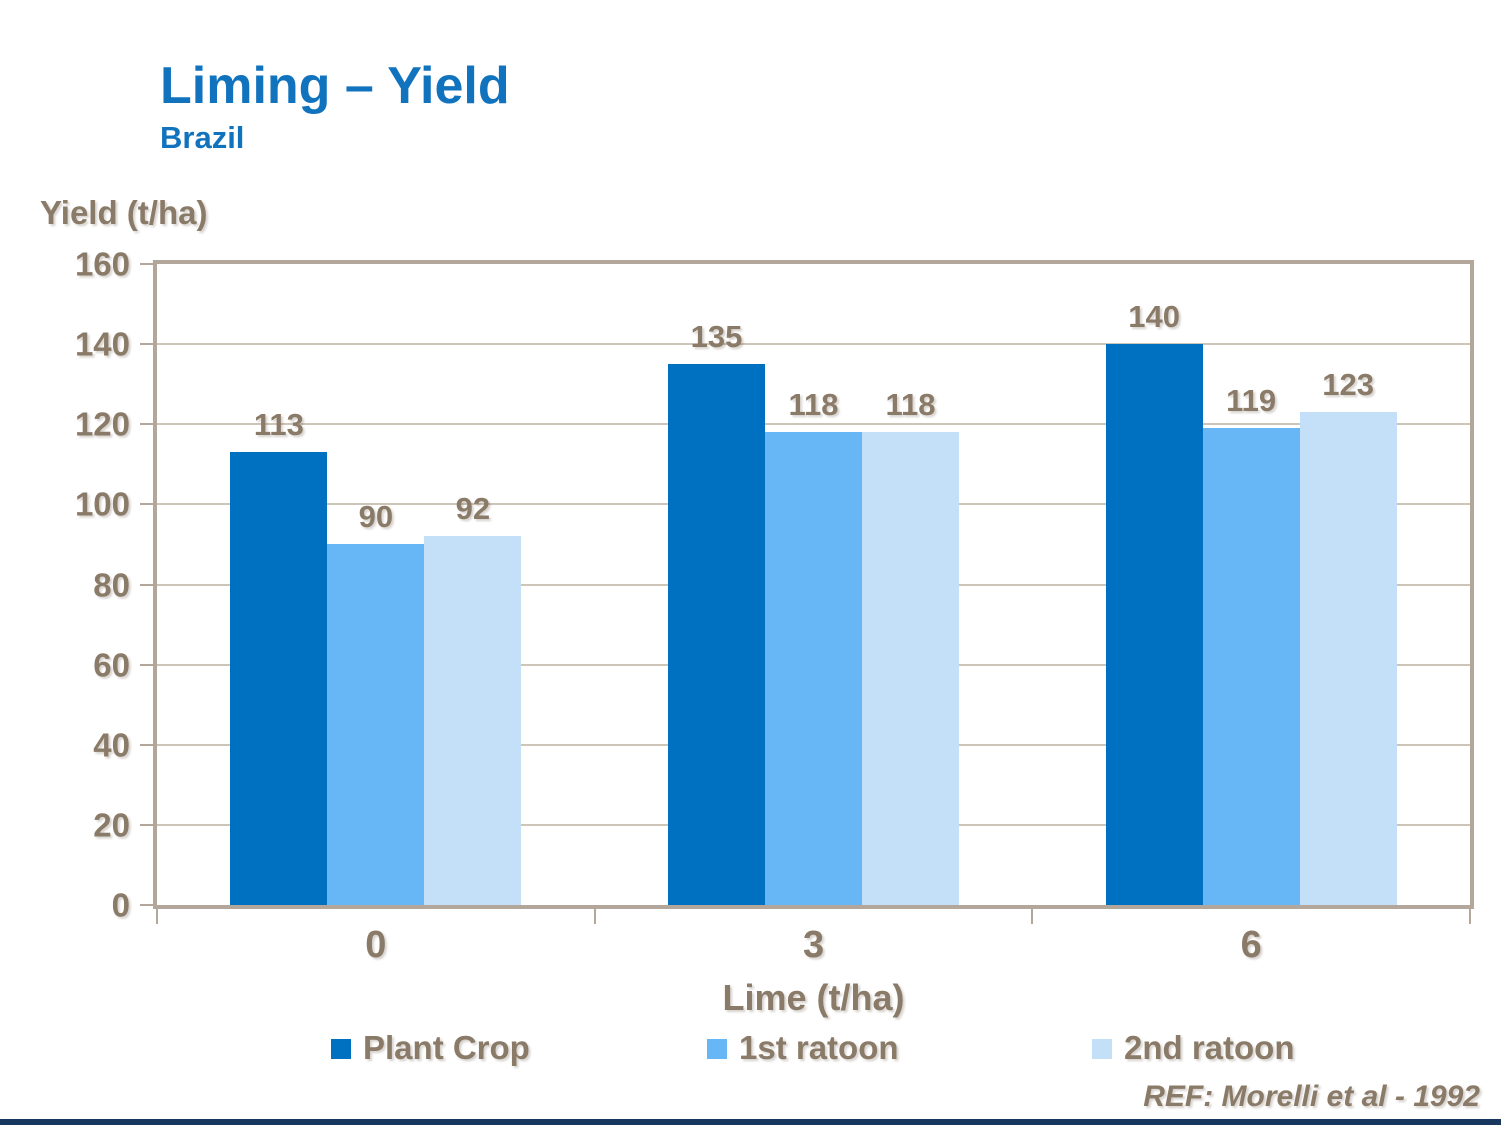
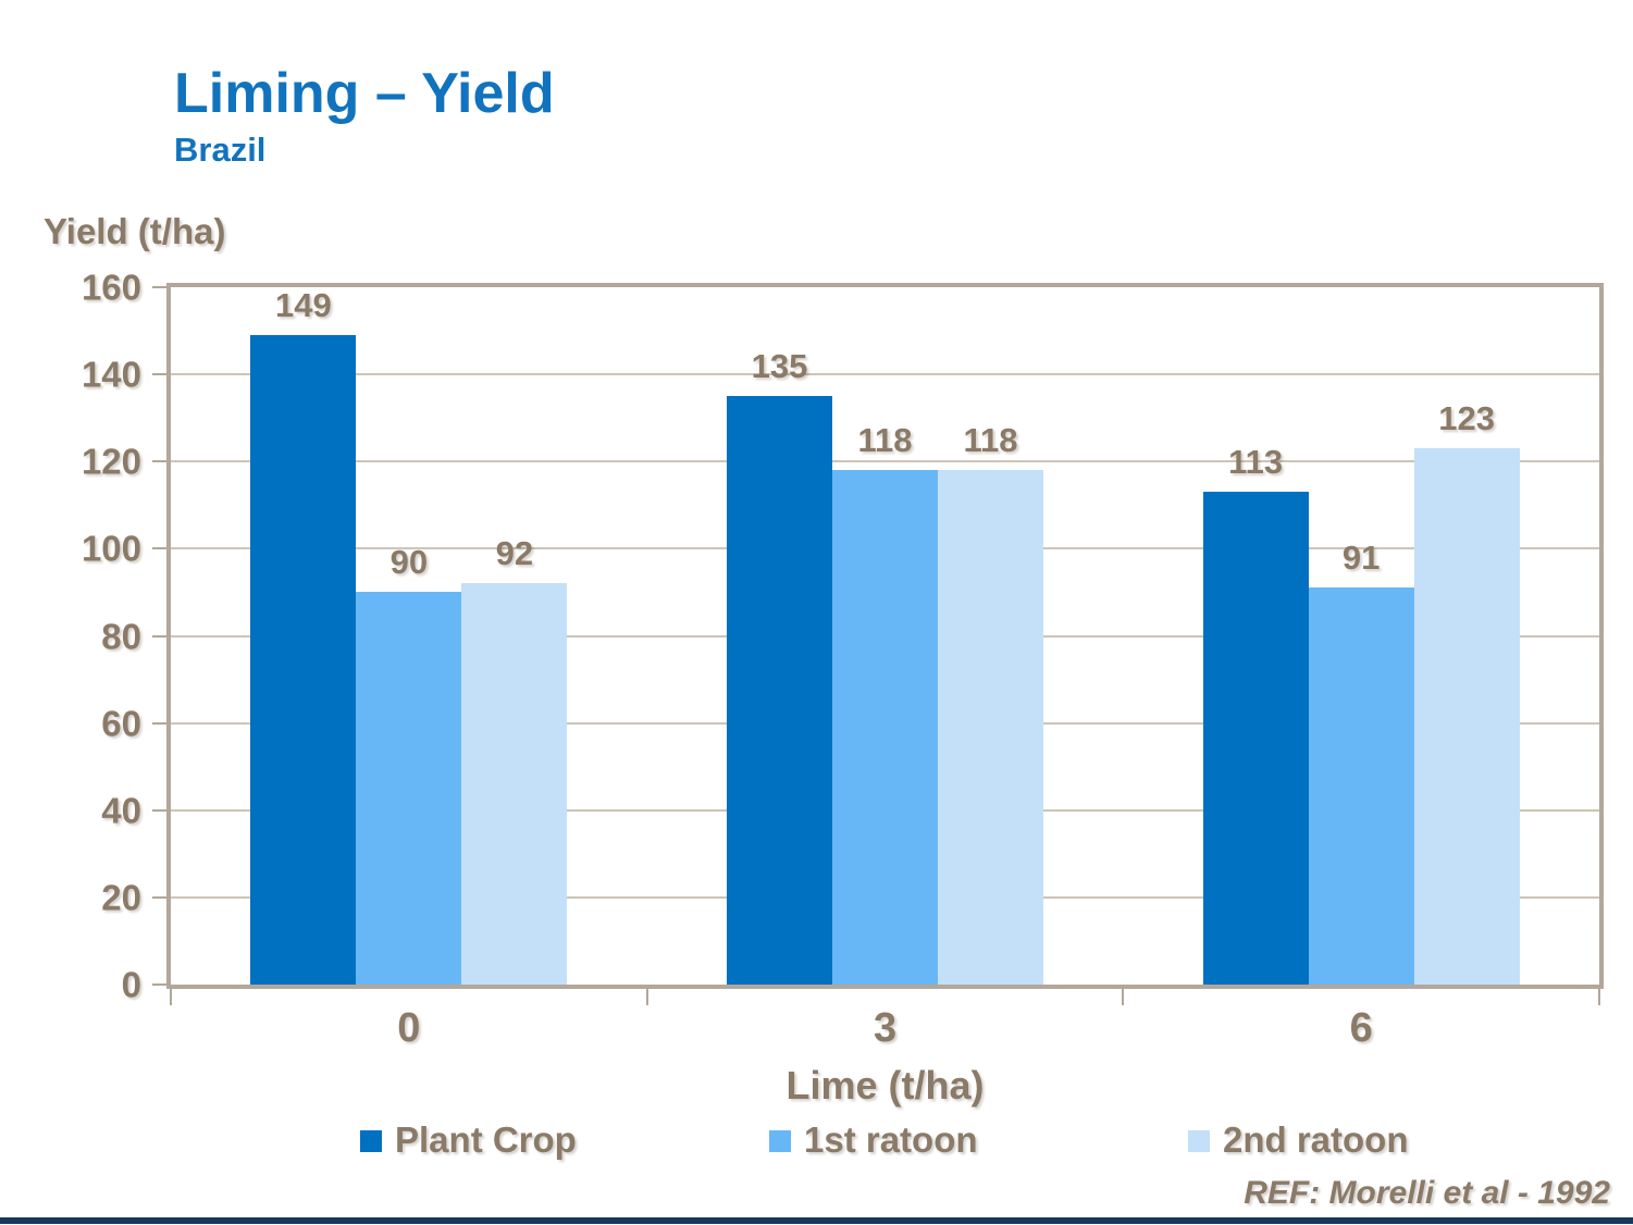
Plant Crop/0: 113 -> 149
Plant Crop/6: 140 -> 113
1st ratoon/6: 119 -> 91
